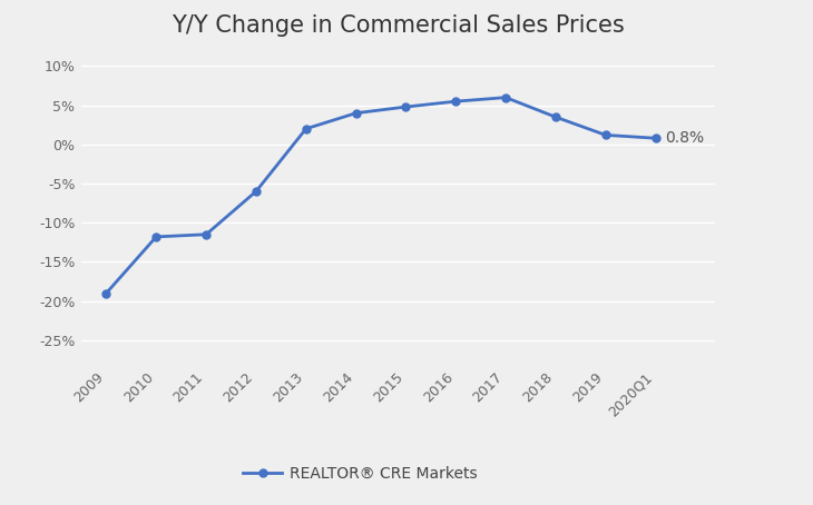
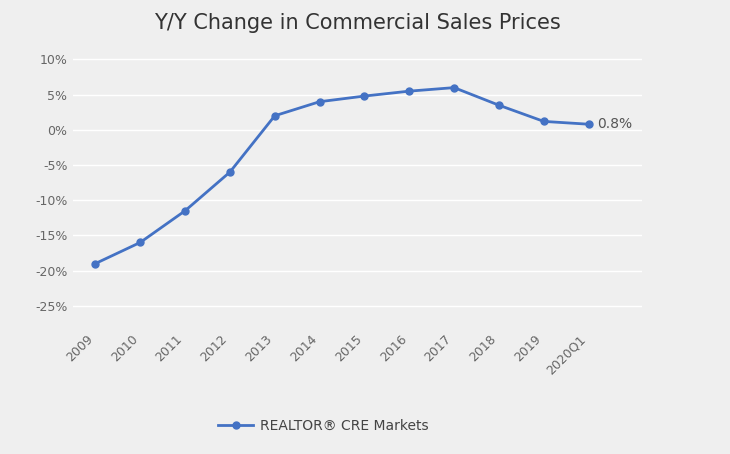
2010: -11.8% -> -16.0%
